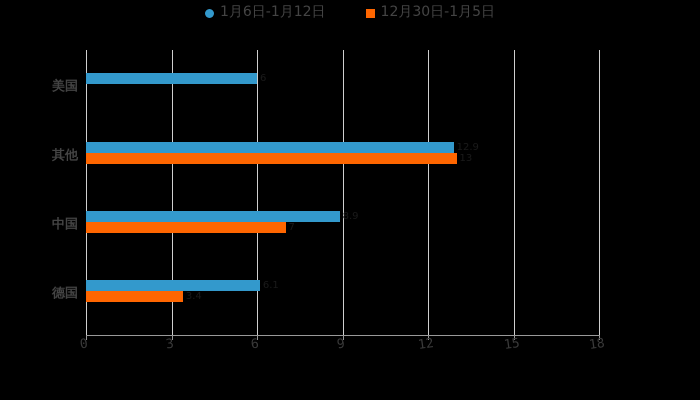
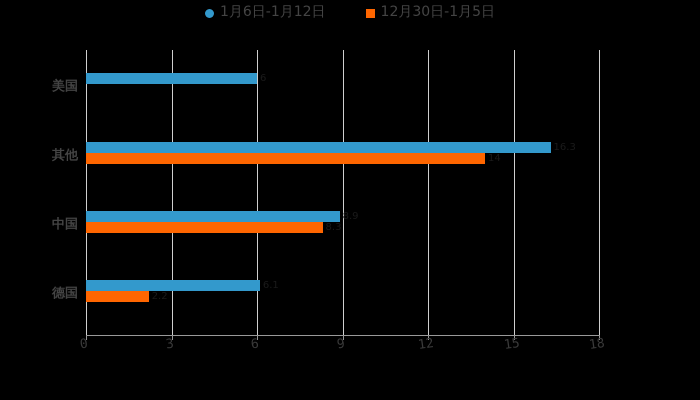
1月6日-1月12日/其他: 12.9 -> 16.3
12月30日-1月5日/其他: 13 -> 14
12月30日-1月5日/中国: 7 -> 8.3
12月30日-1月5日/德国: 3.4 -> 2.2
